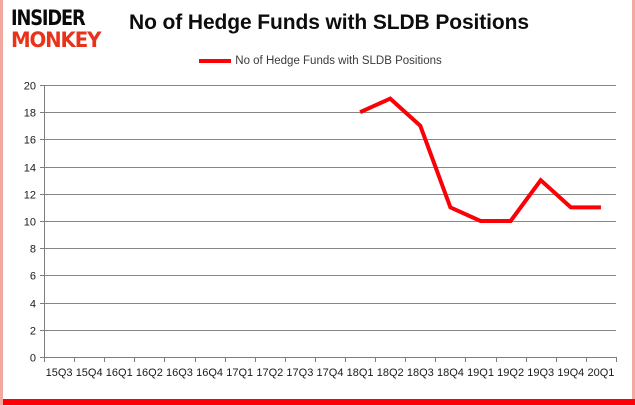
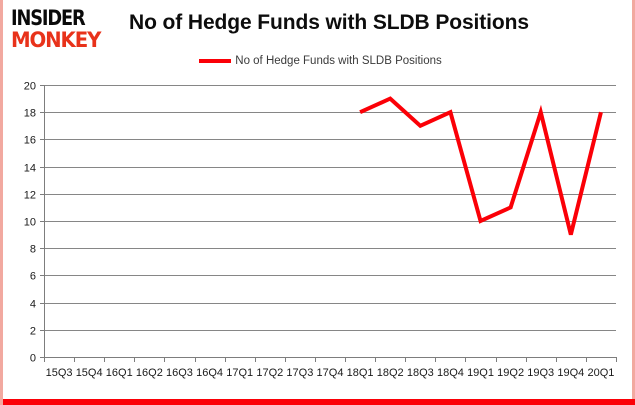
18Q4: 11 -> 18
19Q2: 10 -> 11
19Q3: 13 -> 18
19Q4: 11 -> 9
20Q1: 11 -> 18
